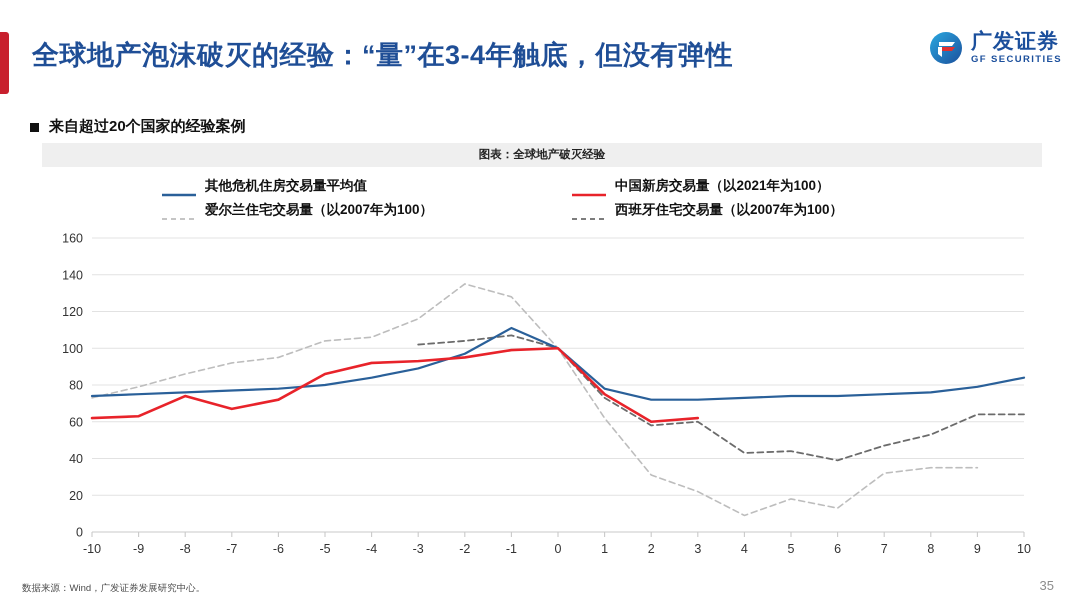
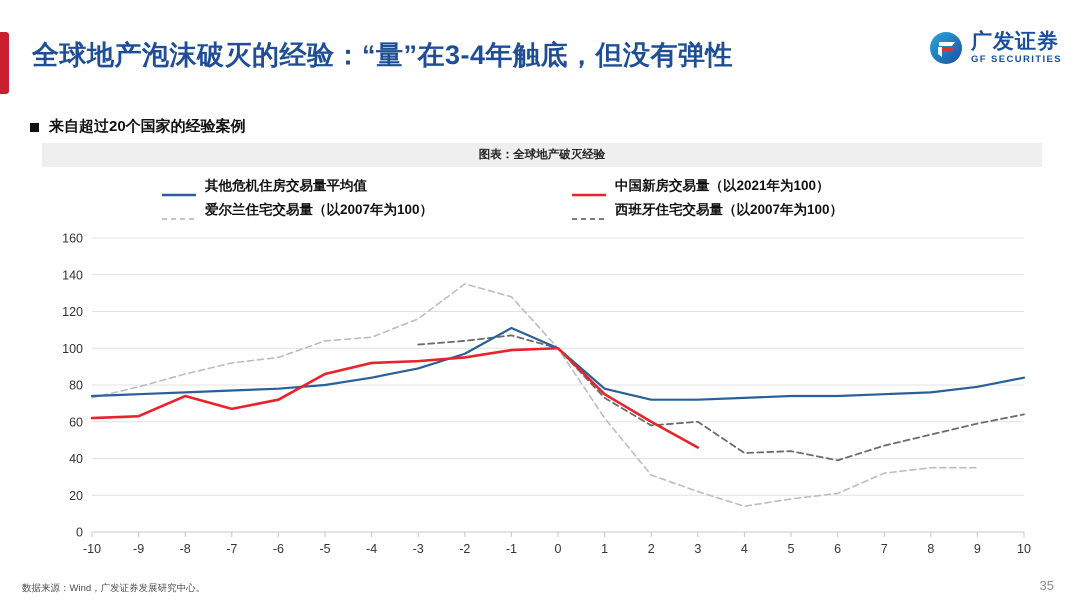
中国新房交易量（以2021年为100）/3: 62 -> 46
爱尔兰住宅交易量（以2007年为100）/4: 9 -> 14
爱尔兰住宅交易量（以2007年为100）/6: 13 -> 21
西班牙住宅交易量（以2007年为100）/9: 64 -> 59
